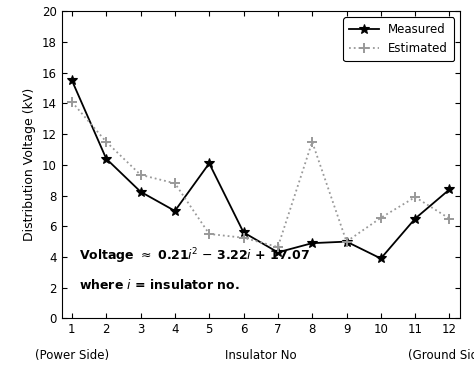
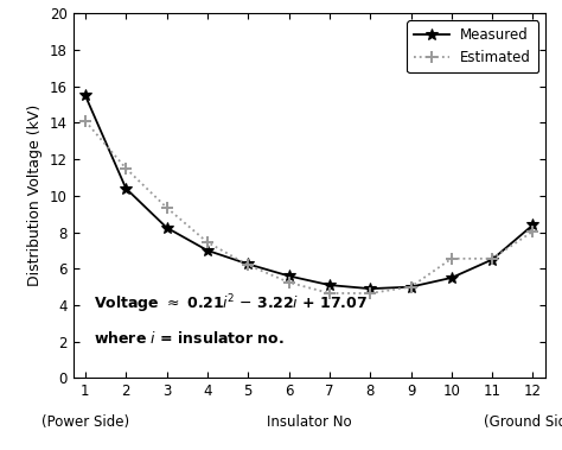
Estimated/4: 8.8 -> 7.5
Measured/5: 10.1 -> 6.2
Estimated/5: 5.5 -> 6.2
Measured/7: 4.3 -> 5.1
Estimated/8: 11.5 -> 4.7
Measured/10: 3.9 -> 5.5
Estimated/11: 7.9 -> 6.5
Estimated/12: 6.5 -> 8.1
